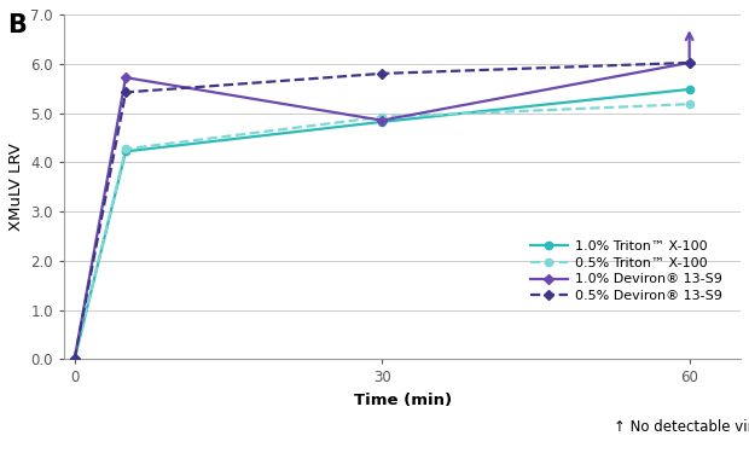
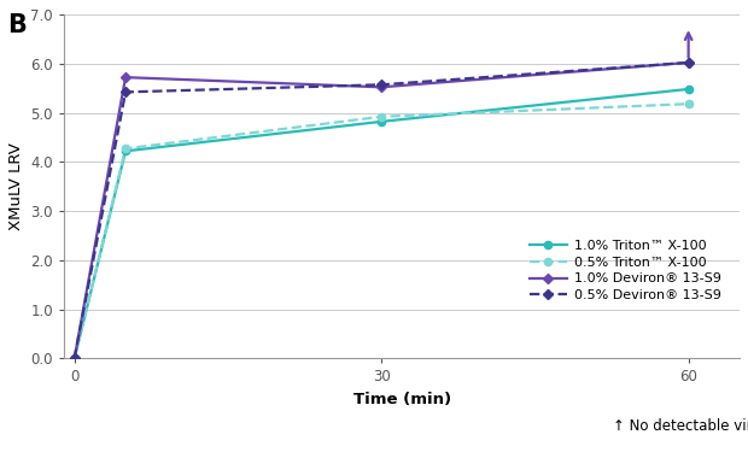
1.0% Deviron® 13-S9/30: 4.85 -> 5.52
0.5% Deviron® 13-S9/30: 5.80 -> 5.57
